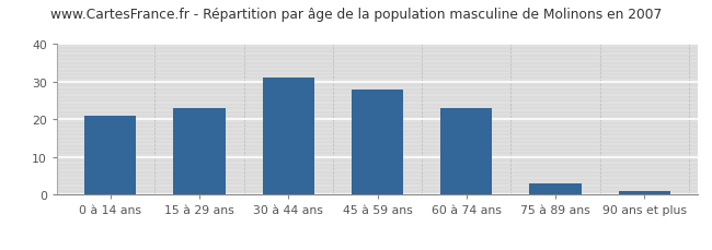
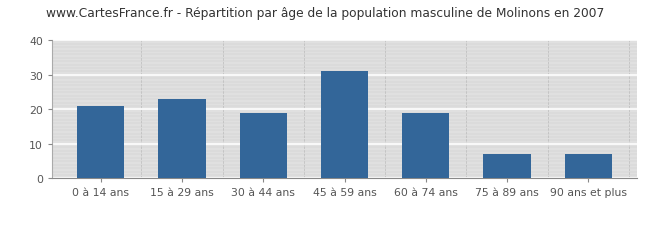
30 à 44 ans: 31 -> 19
45 à 59 ans: 28 -> 31
60 à 74 ans: 23 -> 19
75 à 89 ans: 3 -> 7
90 ans et plus: 1 -> 7
